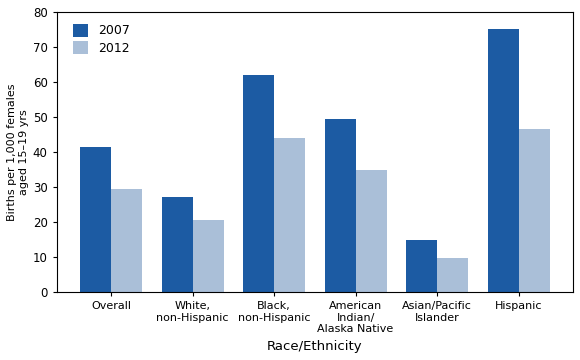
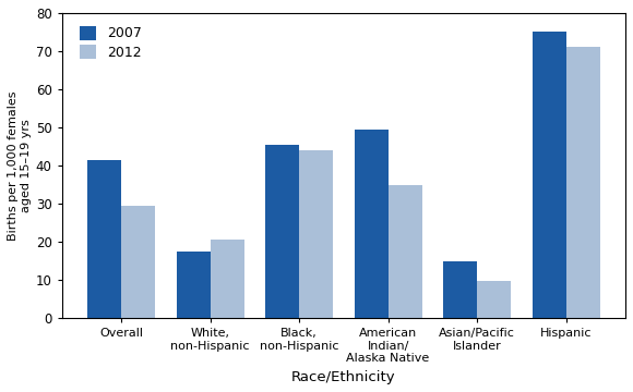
2007/White, non-Hispanic: 27.2 -> 17.5
2007/Black, non-Hispanic: 62.0 -> 45.5
2012/Hispanic: 46.5 -> 71.0
